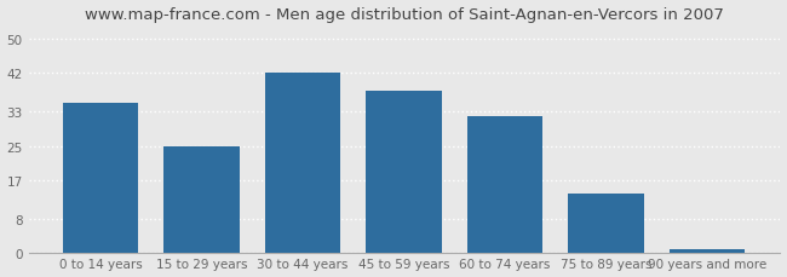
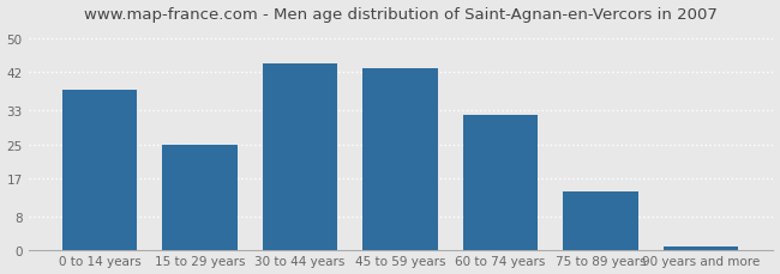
0 to 14 years: 35 -> 38
30 to 44 years: 42 -> 44
45 to 59 years: 38 -> 43
